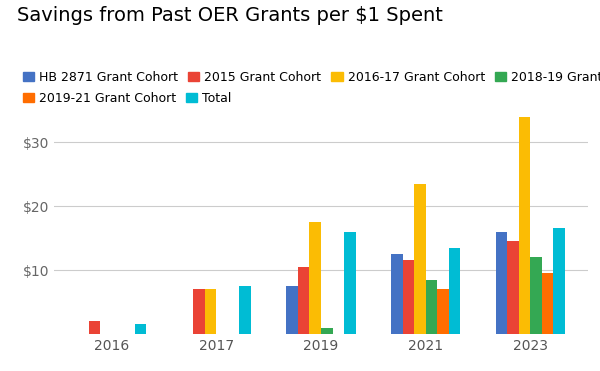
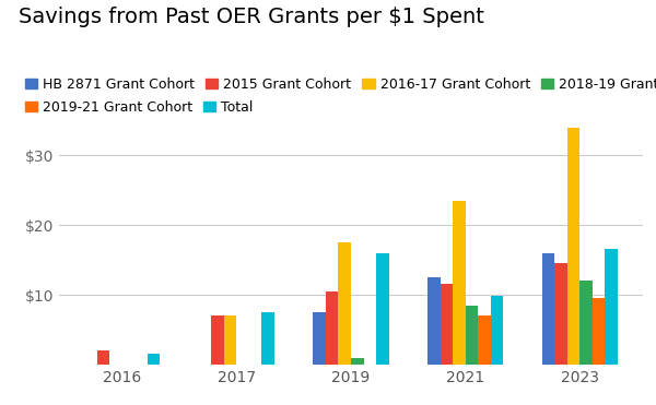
Total/2021: $13.5 -> $9.8
